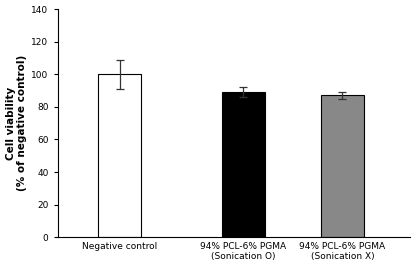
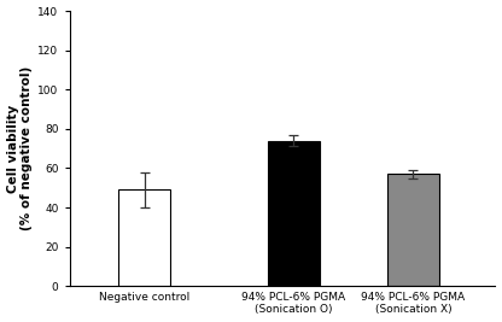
Negative control: 100 -> 49
94% PCL-6% PGMA (Sonication O): 89 -> 74
94% PCL-6% PGMA (Sonication X): 87 -> 57
